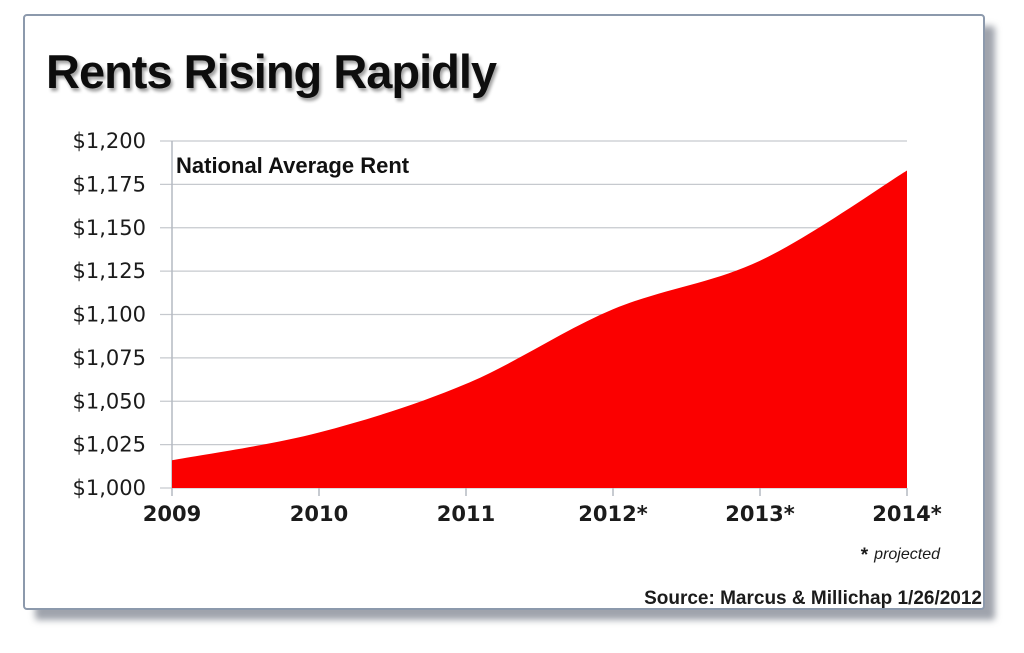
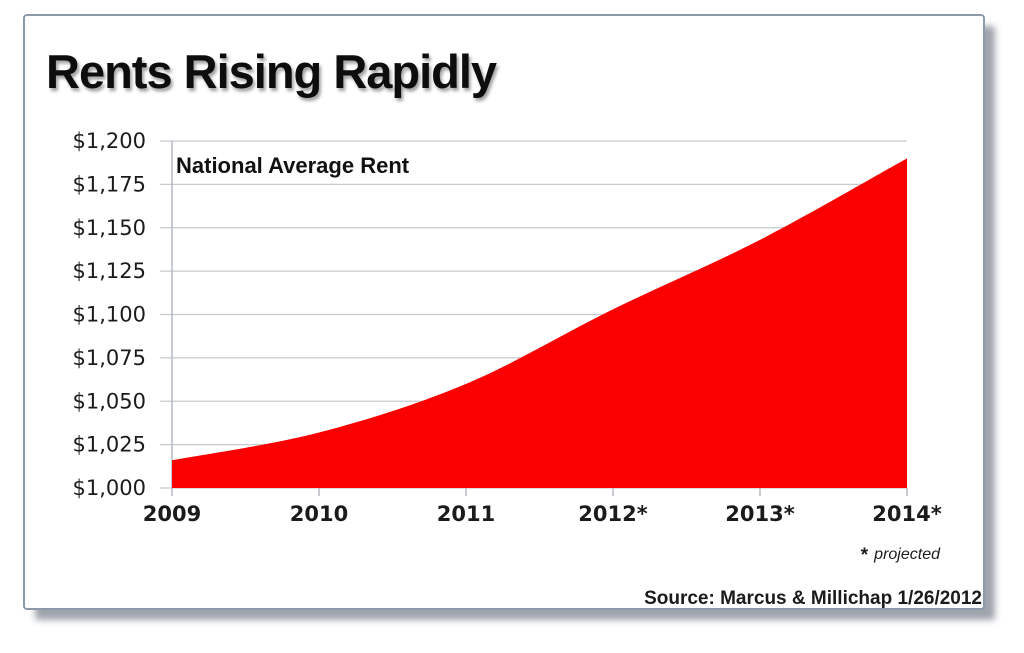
2013*: $1131 -> $1143
2014*: $1183 -> $1190
